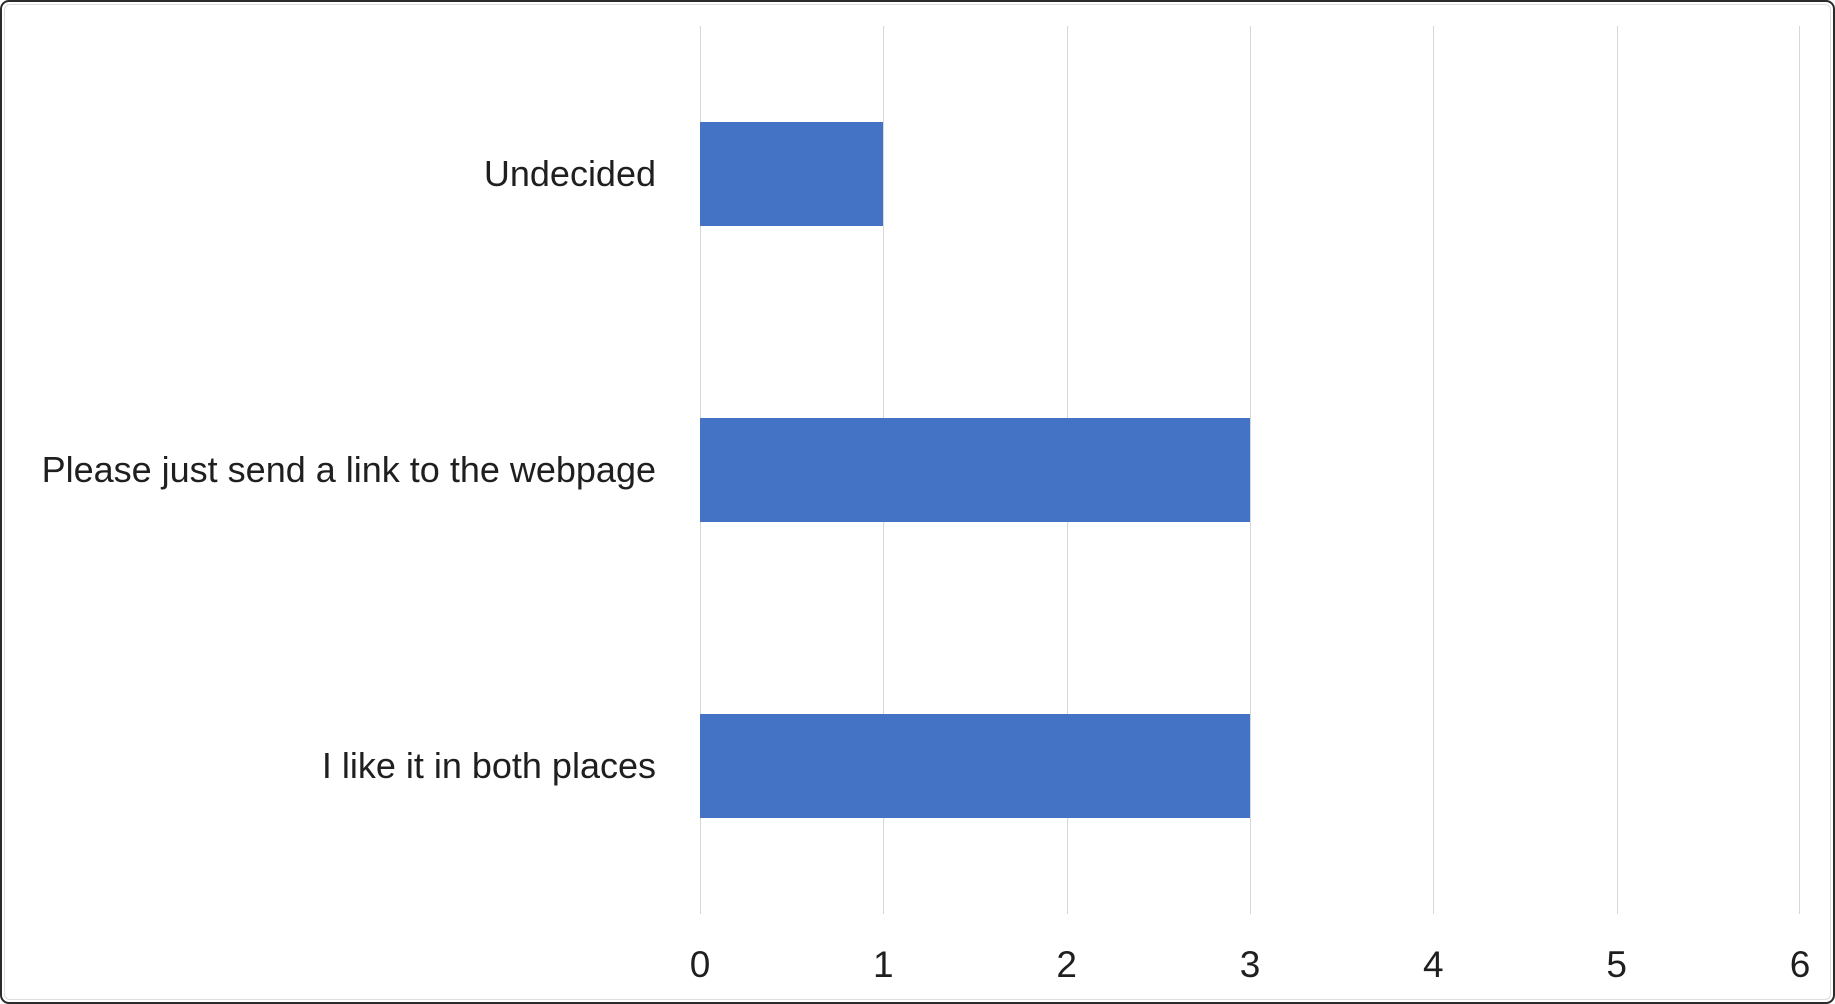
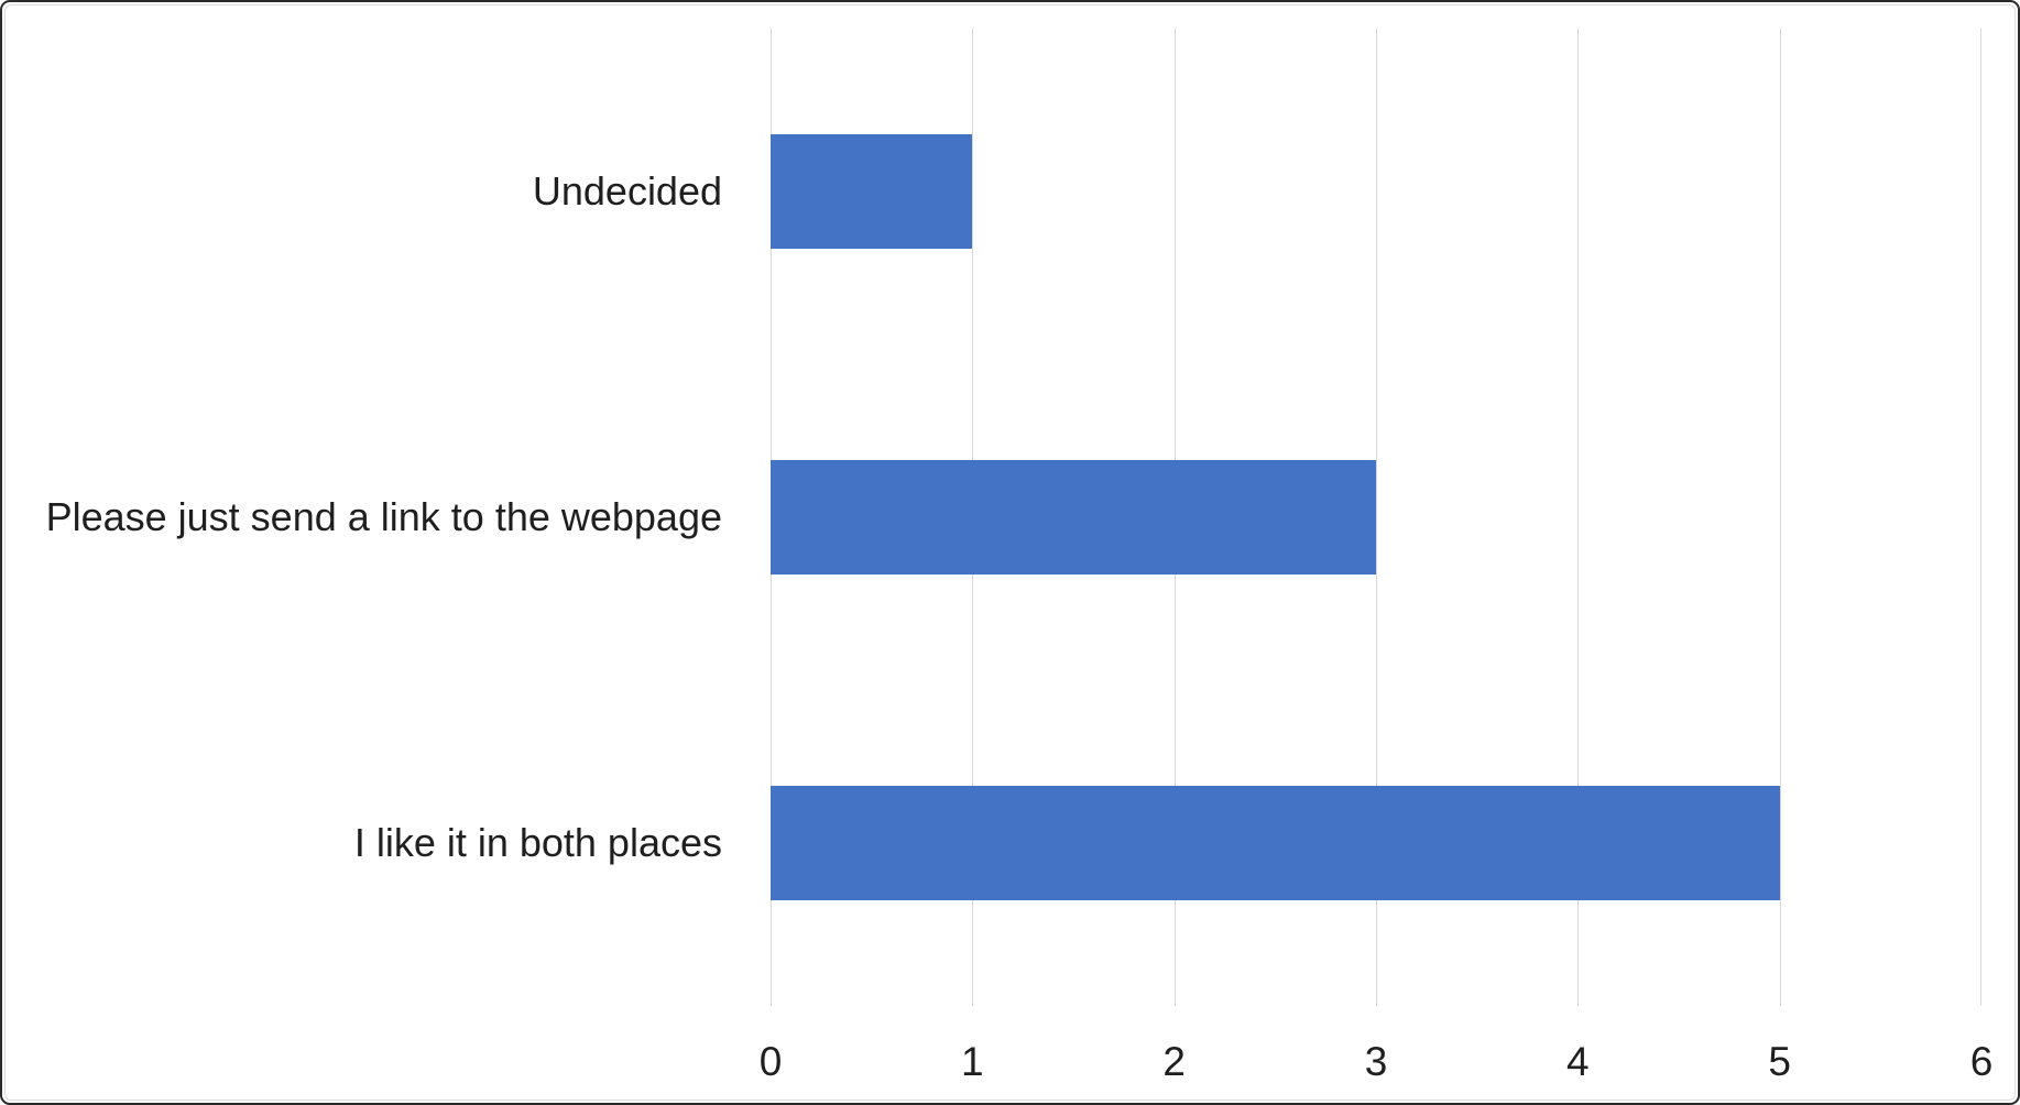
I like it in both places: 3 -> 5
